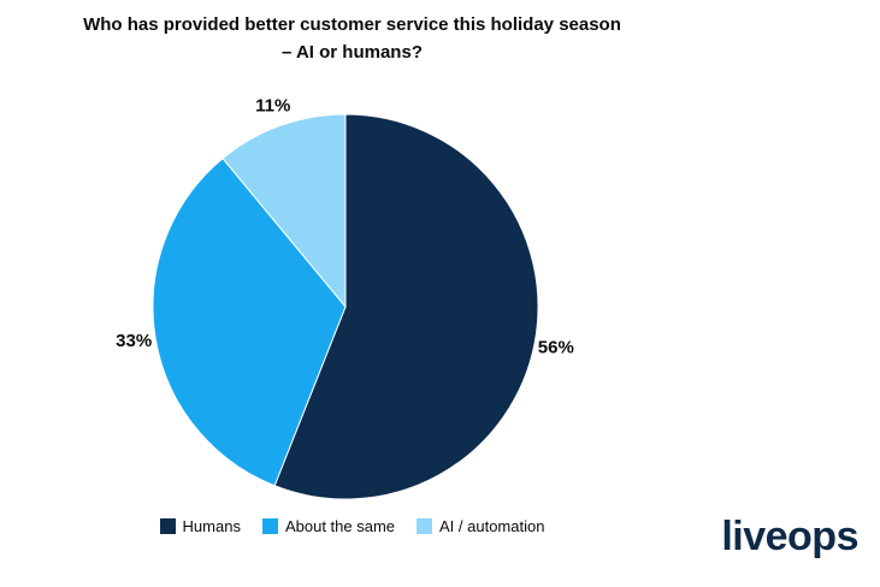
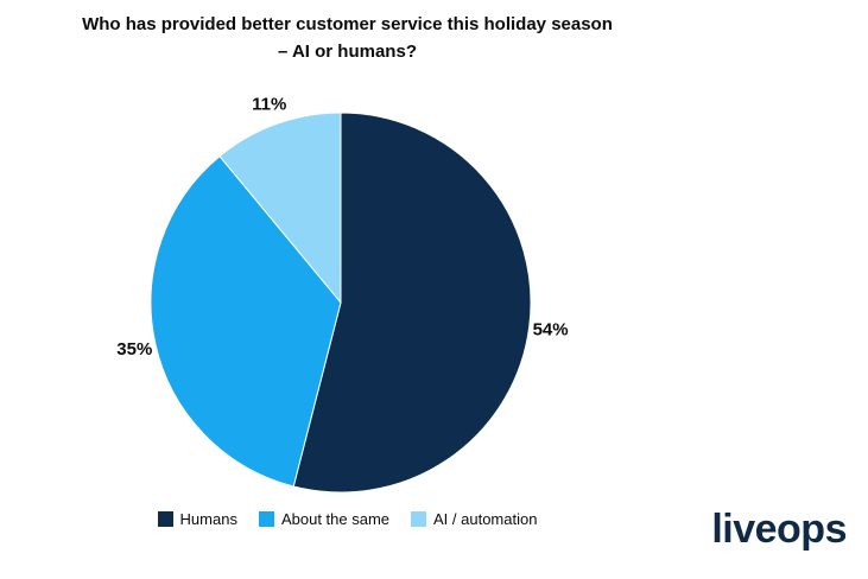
Humans: 56% -> 54%
About the same: 33% -> 35%
